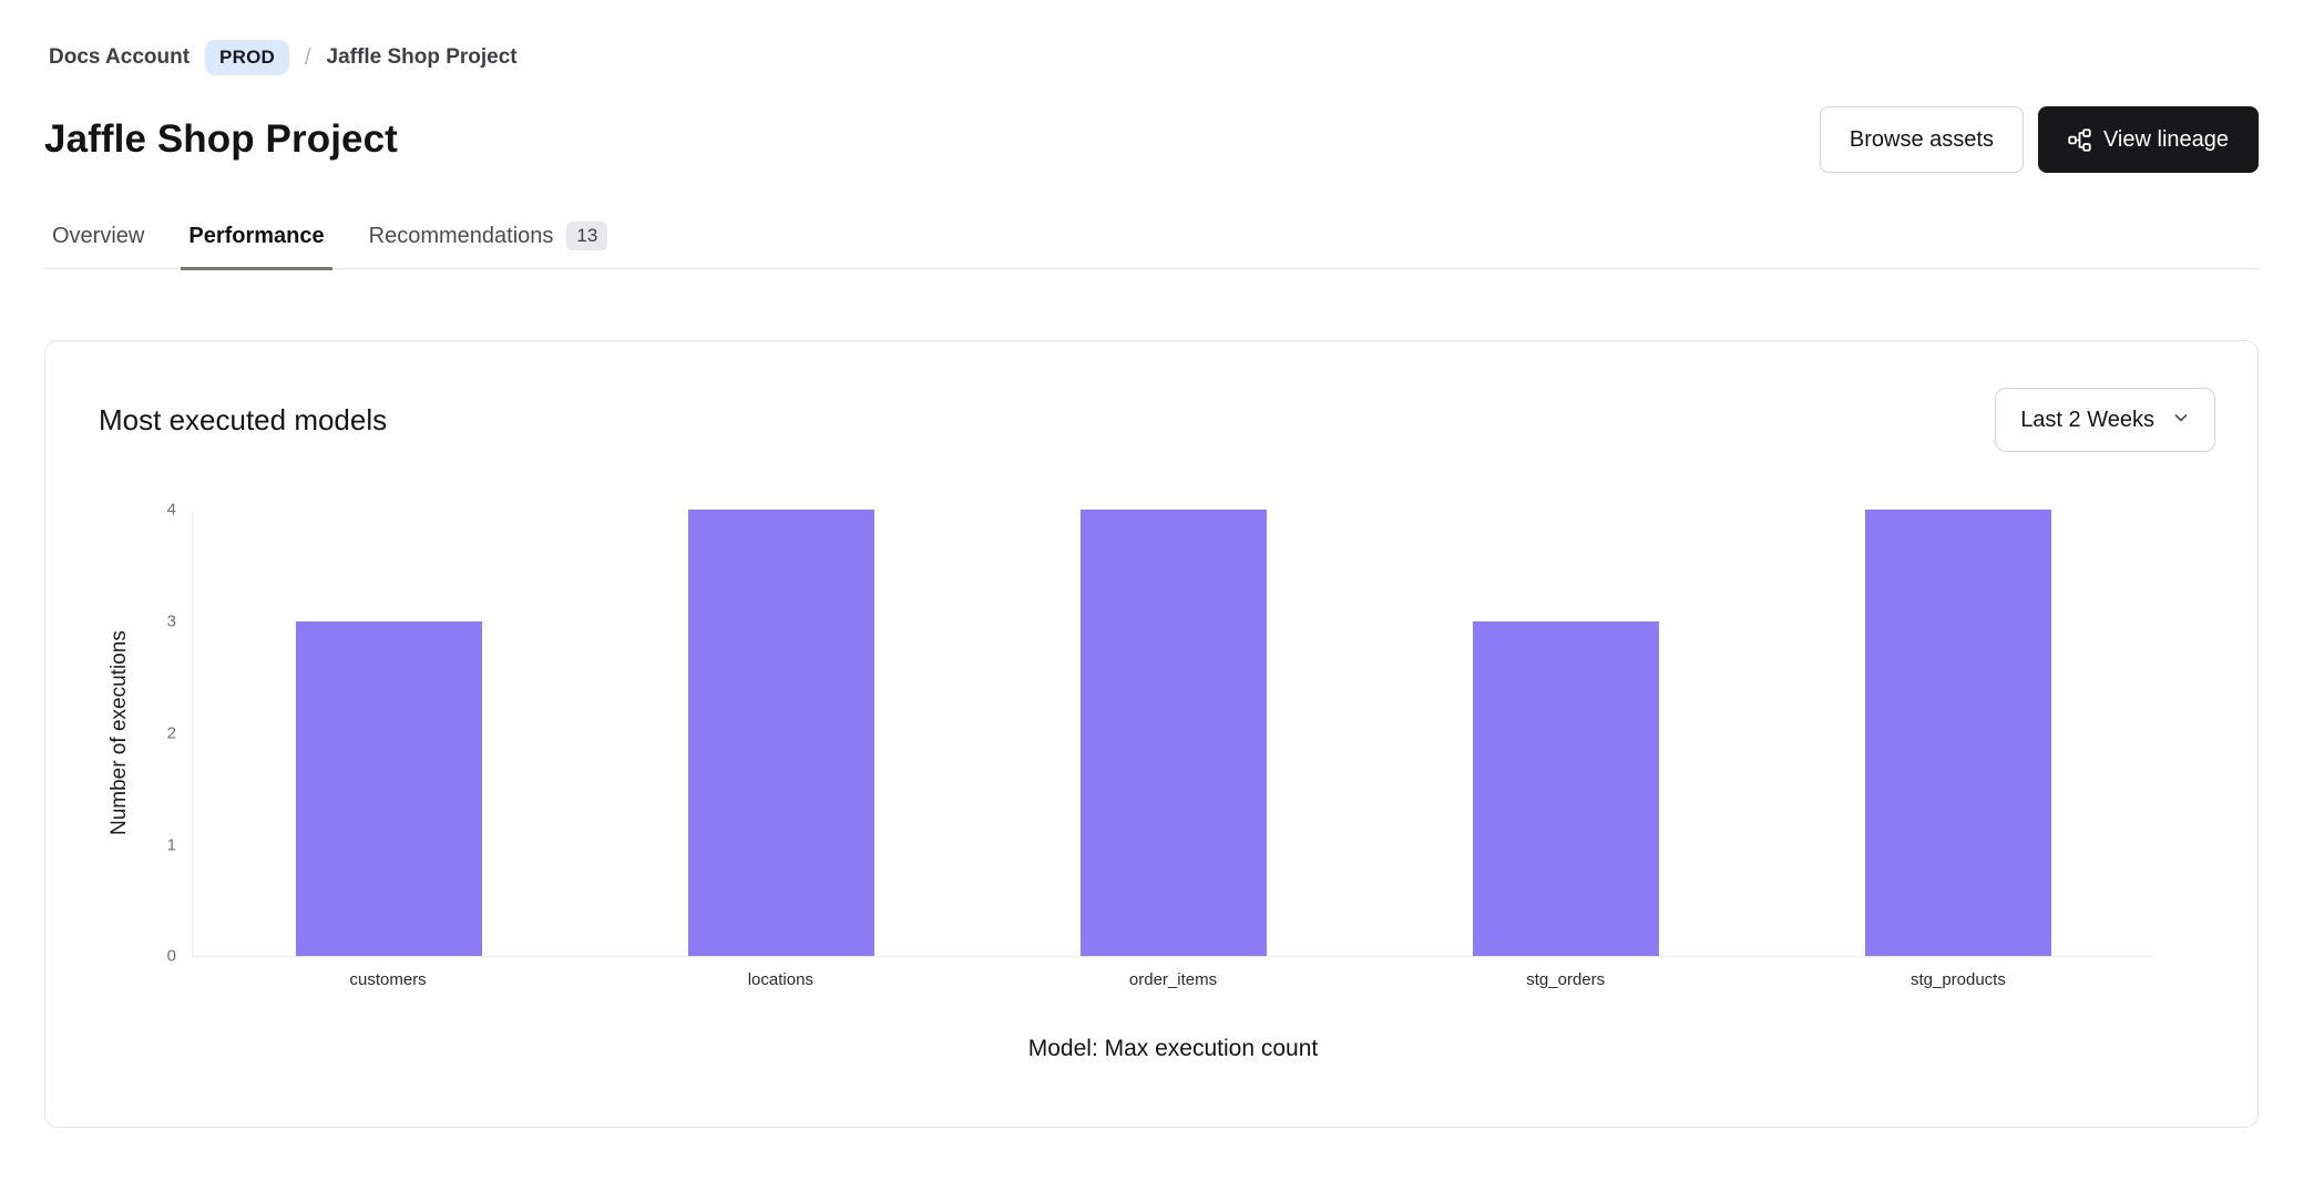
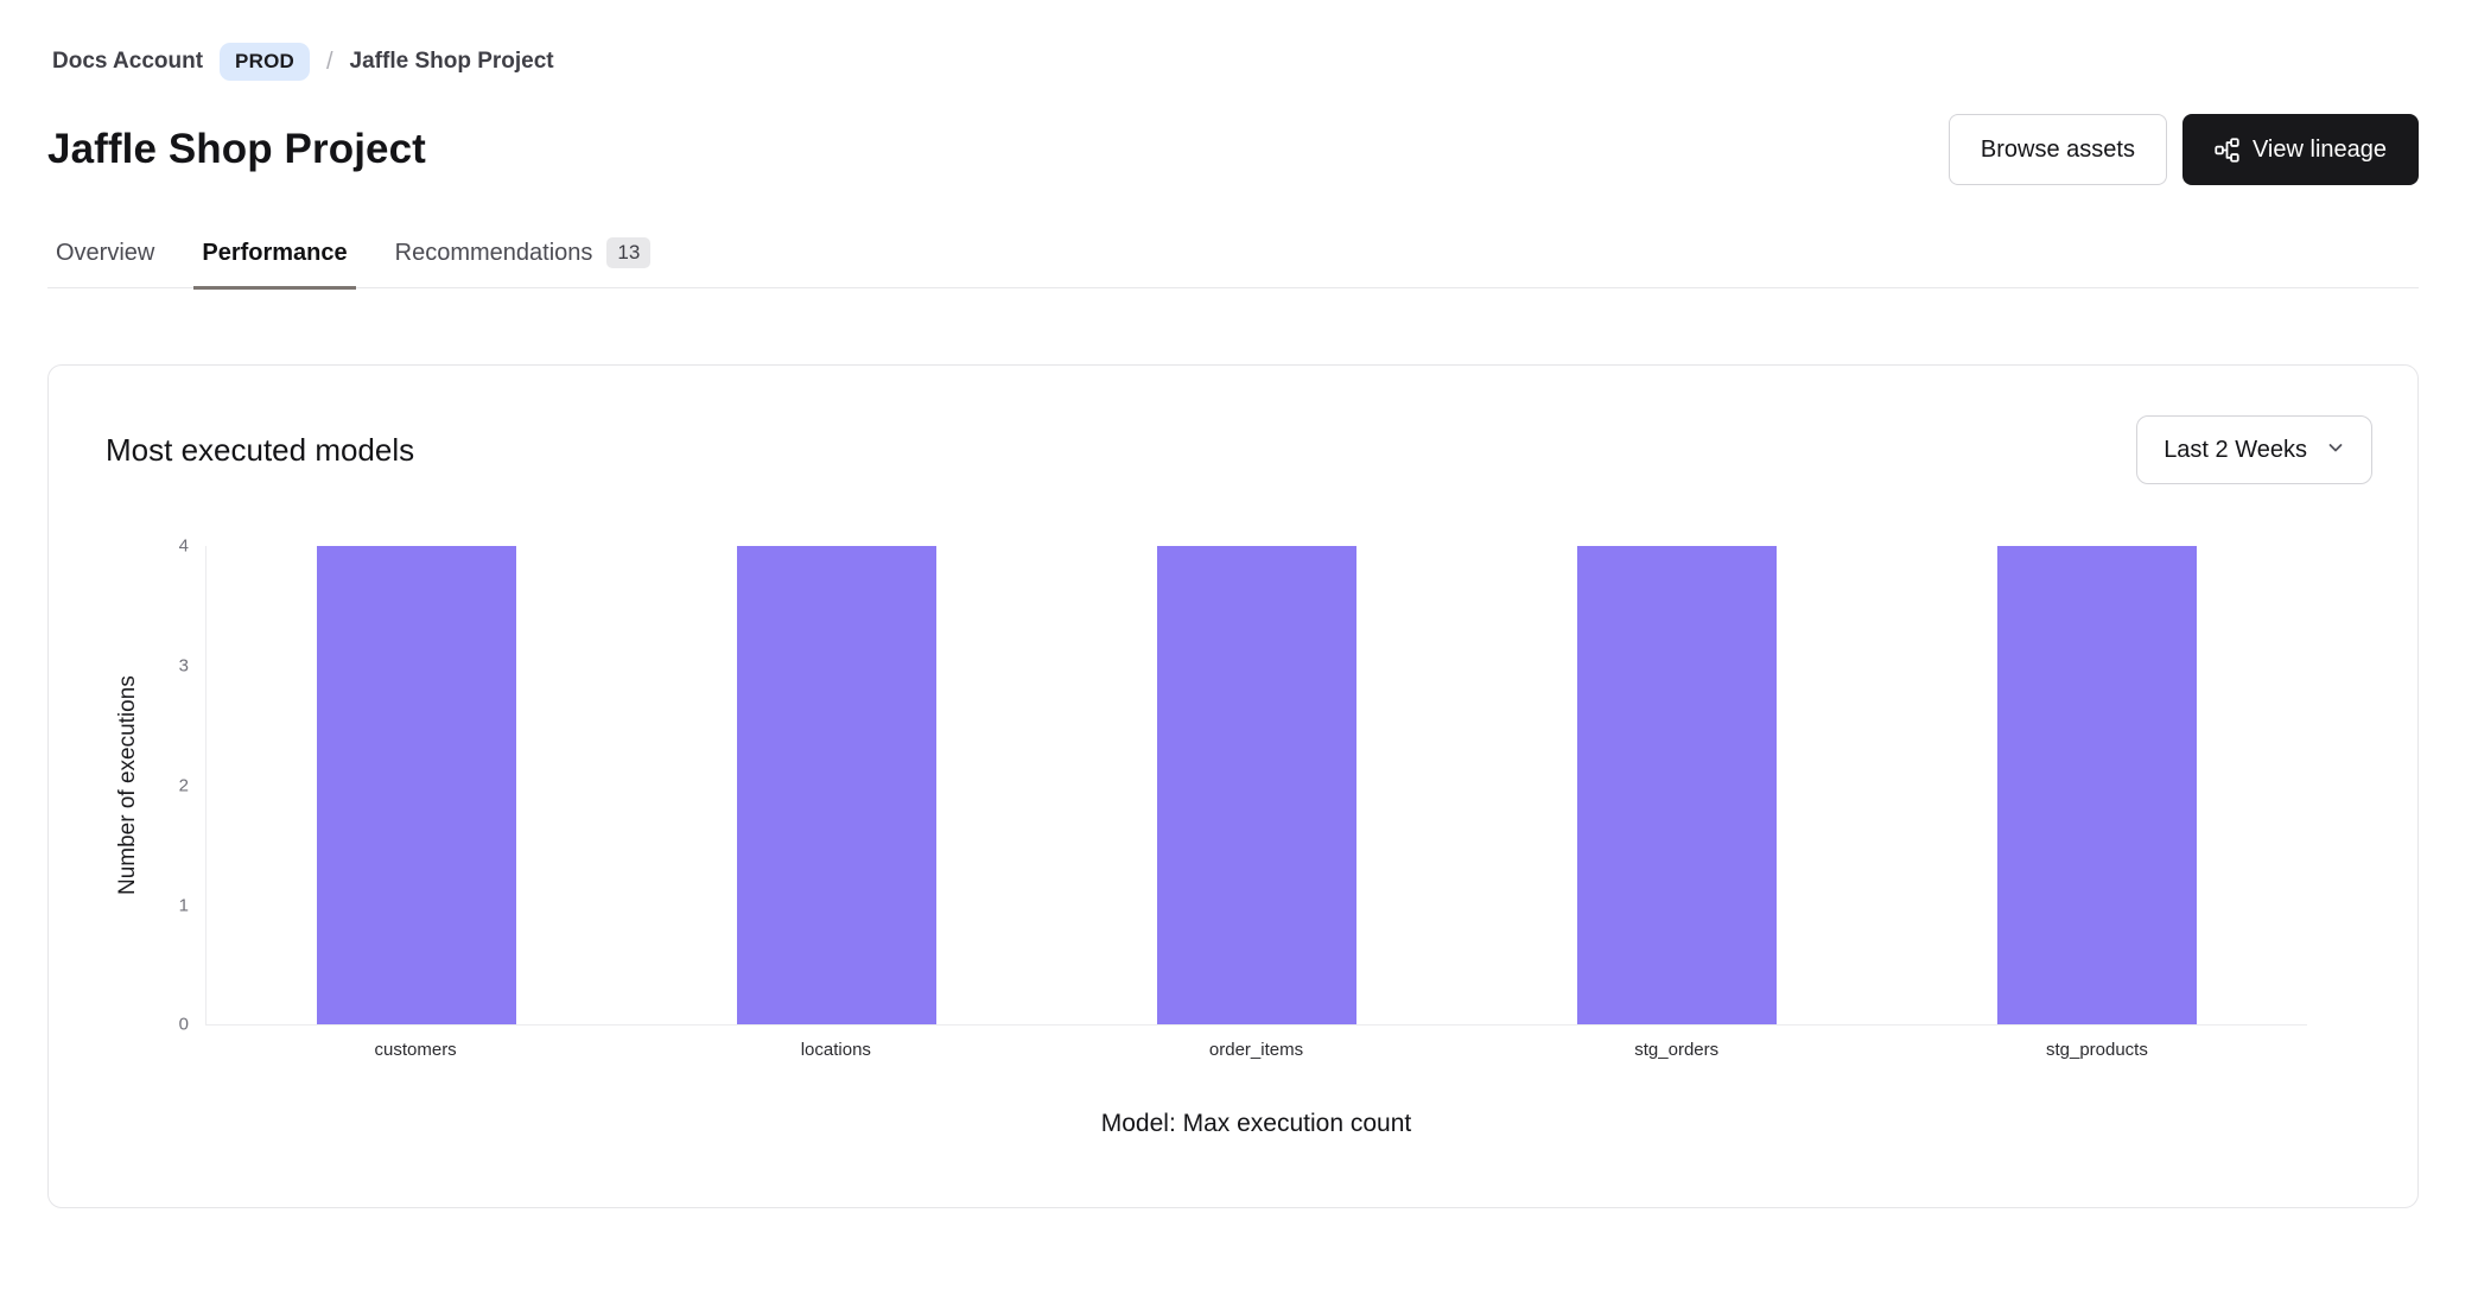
customers: 3 -> 4
stg_orders: 3 -> 4
